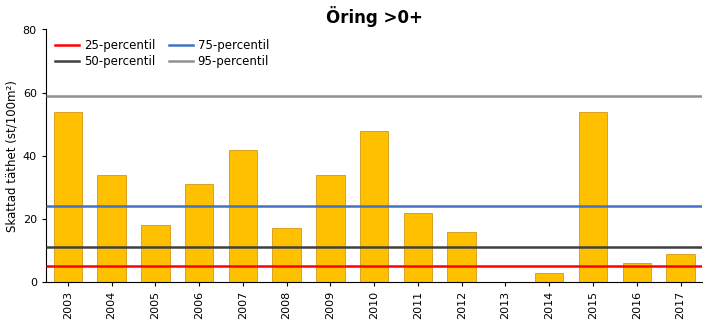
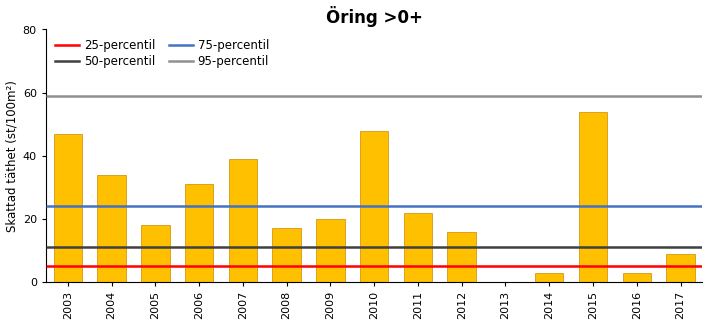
2003: 54 -> 47
2007: 42 -> 39
2009: 34 -> 20
2016: 6 -> 3
